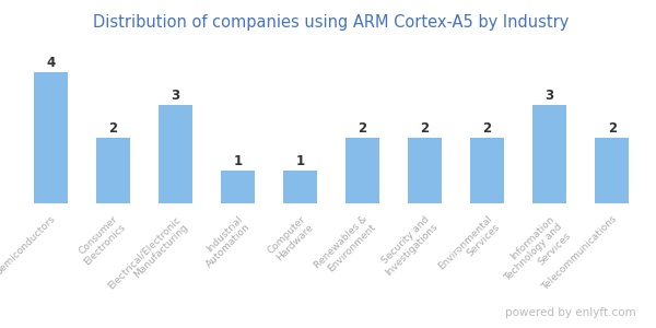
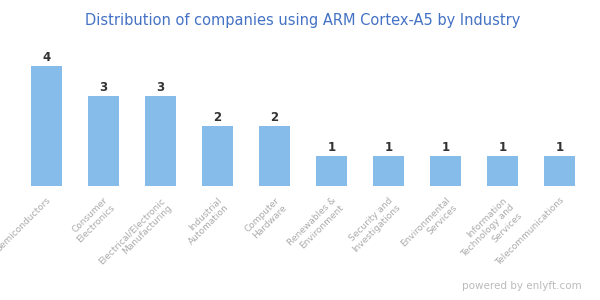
Consumer Electronics: 2 -> 3
Industrial Automation: 1 -> 2
Computer Hardware: 1 -> 2
Renewables & Environment: 2 -> 1
Security and Investigations: 2 -> 1
Environmental Services: 2 -> 1
Information Technology and Services: 3 -> 1
Telecommunications: 2 -> 1
